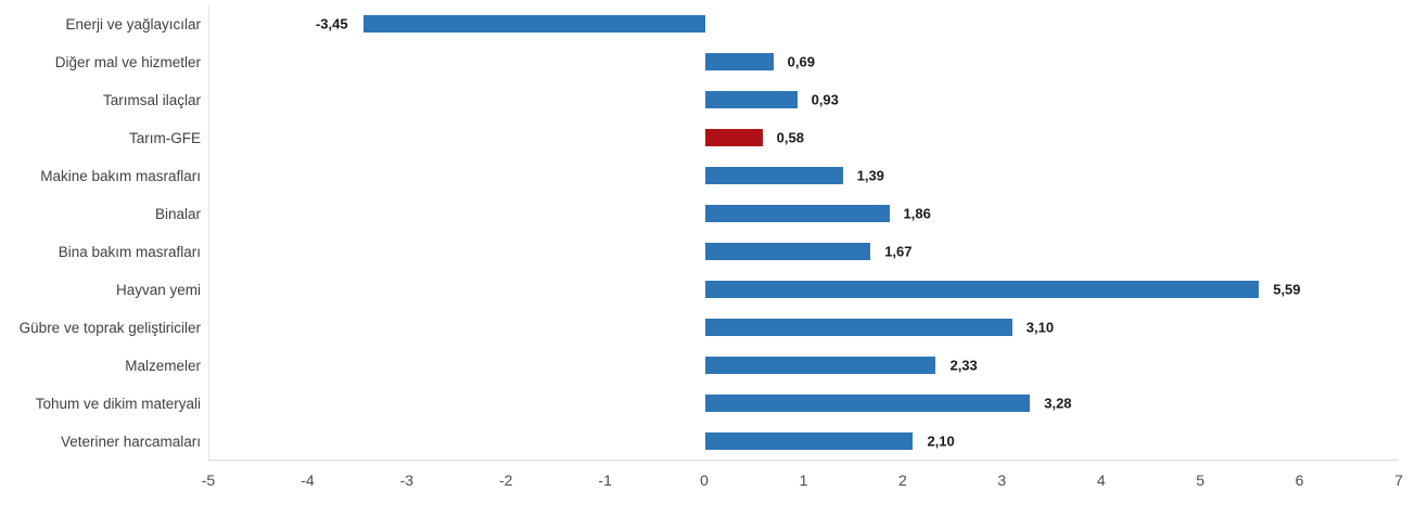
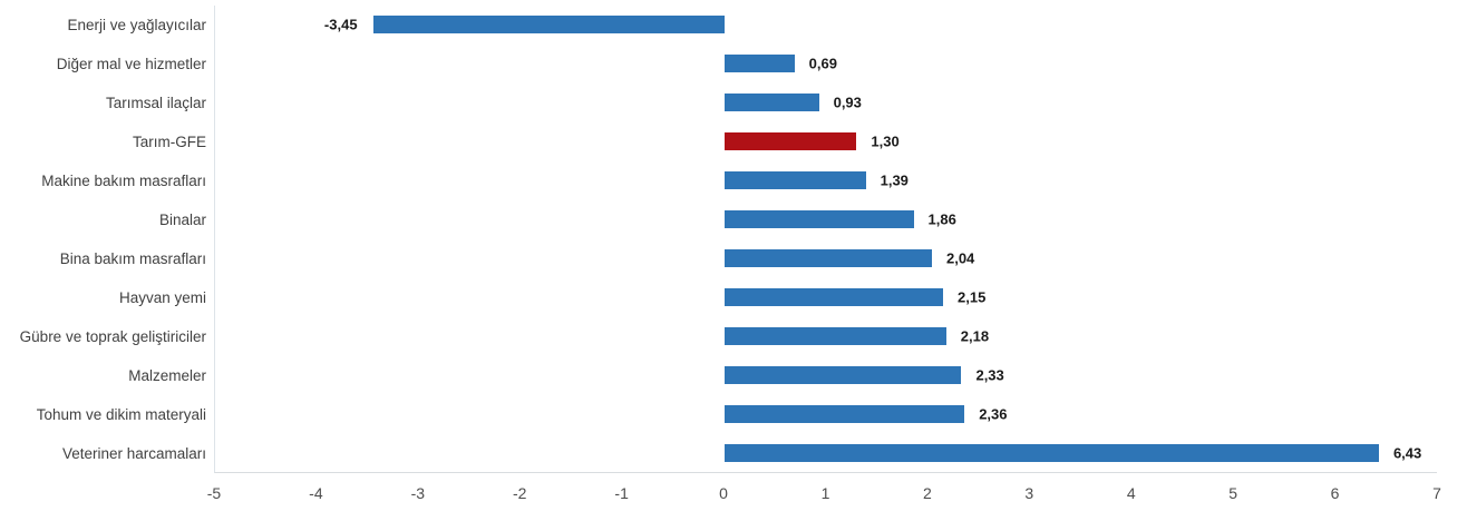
Tarım-GFE: 0,58 -> 1,30
Bina bakım masrafları: 1,67 -> 2,04
Hayvan yemi: 5,59 -> 2,15
Gübre ve toprak geliştiriciler: 3,10 -> 2,18
Tohum ve dikim materyali: 3,28 -> 2,36
Veteriner harcamaları: 2,10 -> 6,43
